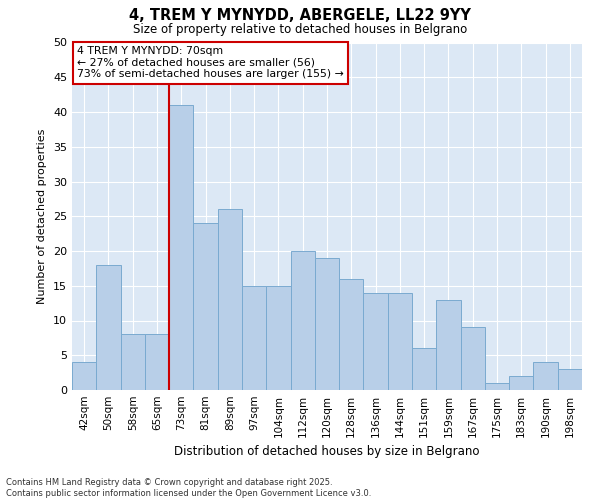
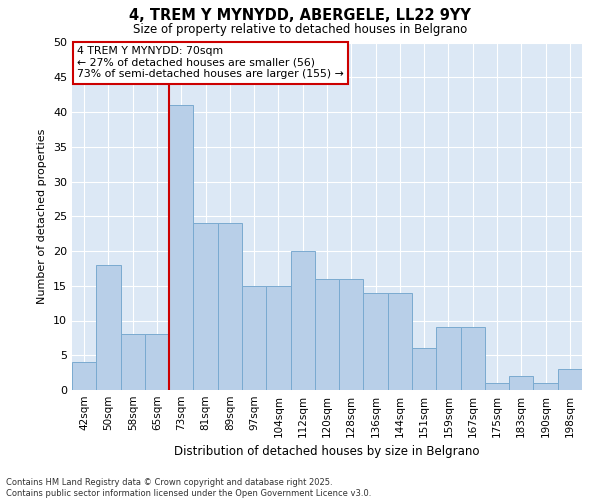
89sqm: 26 -> 24
120sqm: 19 -> 16
159sqm: 13 -> 9
190sqm: 4 -> 1
